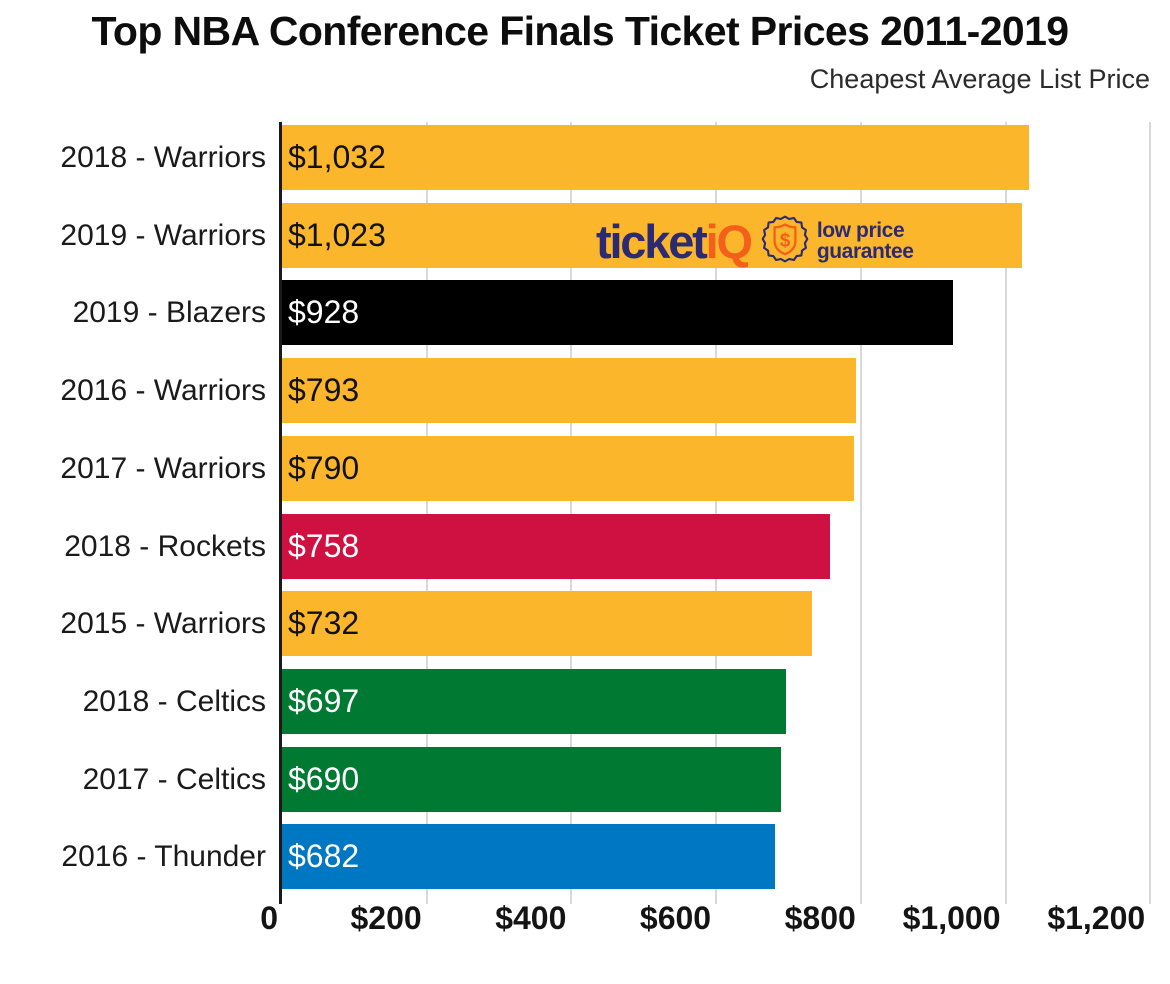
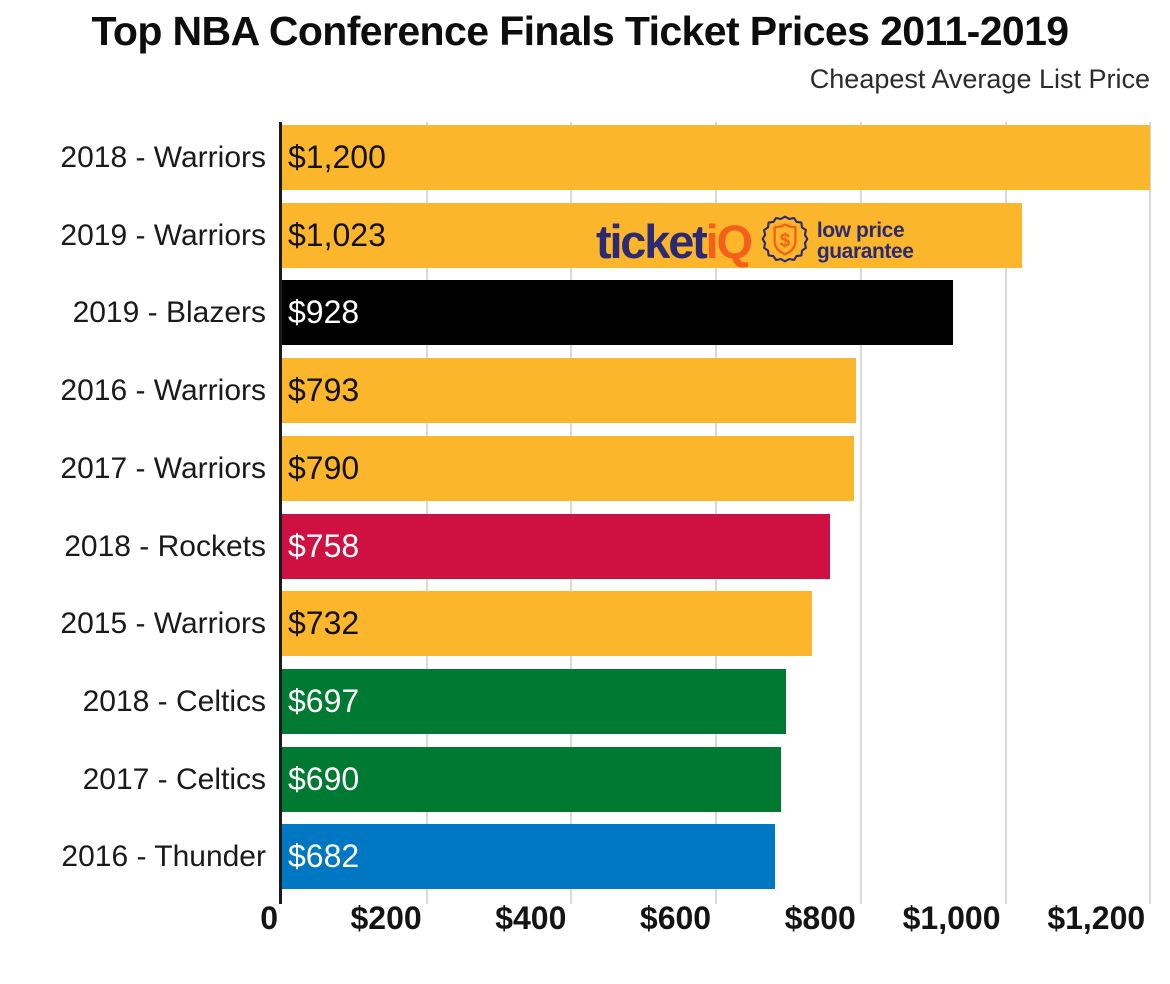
2018 - Warriors: $1,032 -> $1,200
